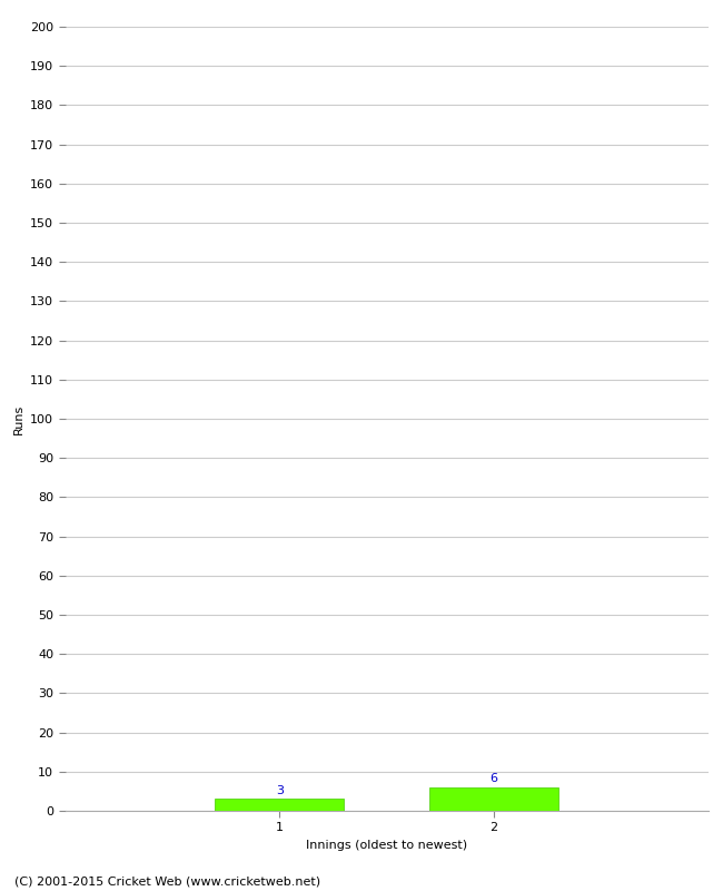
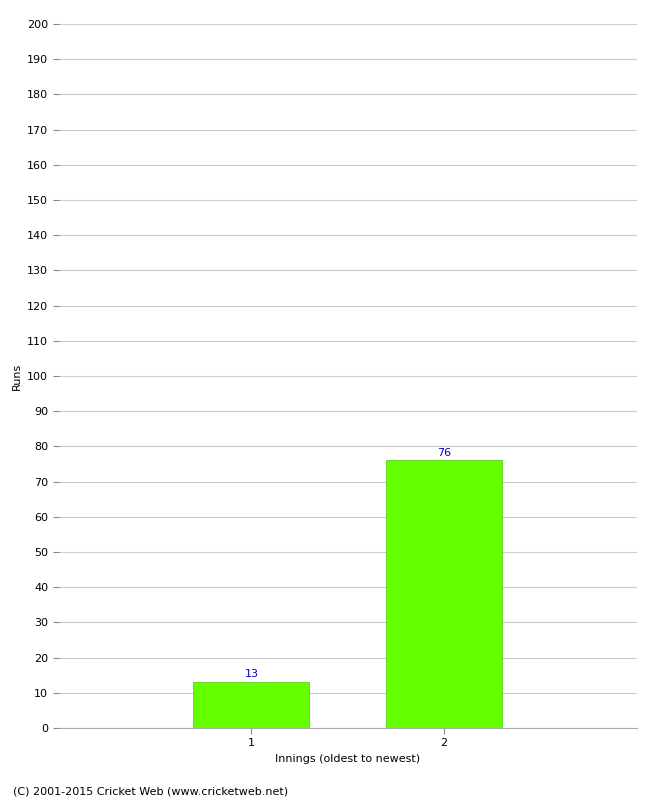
1: 3 -> 13
2: 6 -> 76
